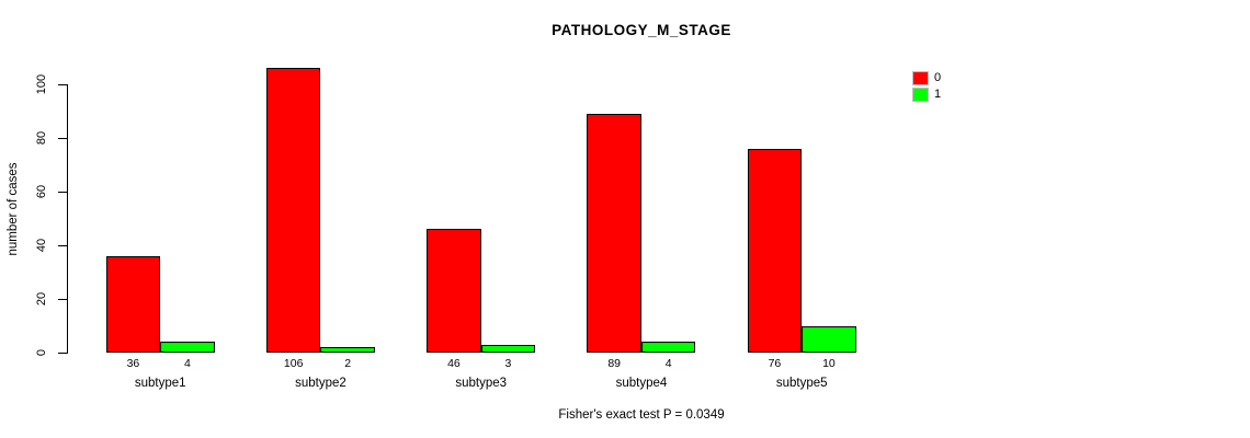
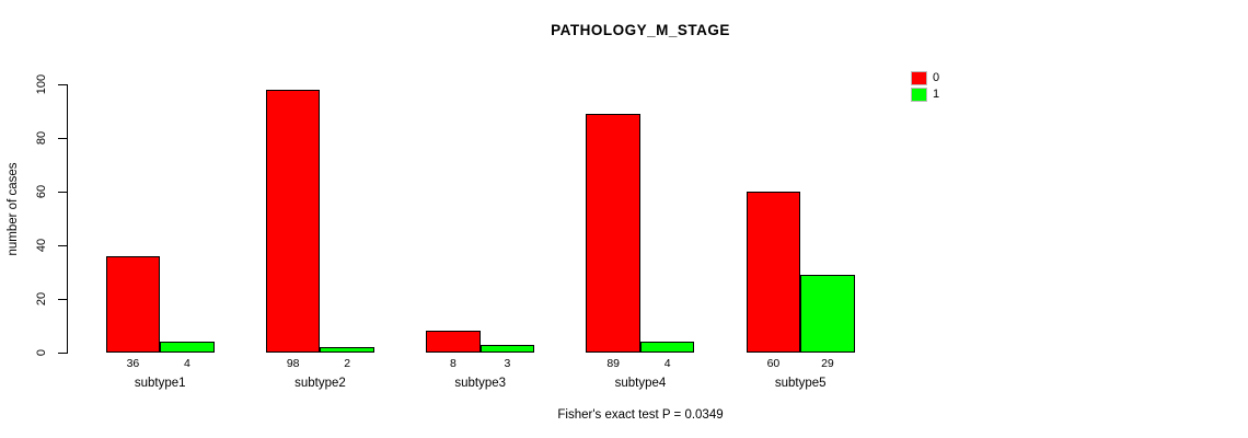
0/subtype2: 106 -> 98
0/subtype3: 46 -> 8
0/subtype5: 76 -> 60
1/subtype5: 10 -> 29
